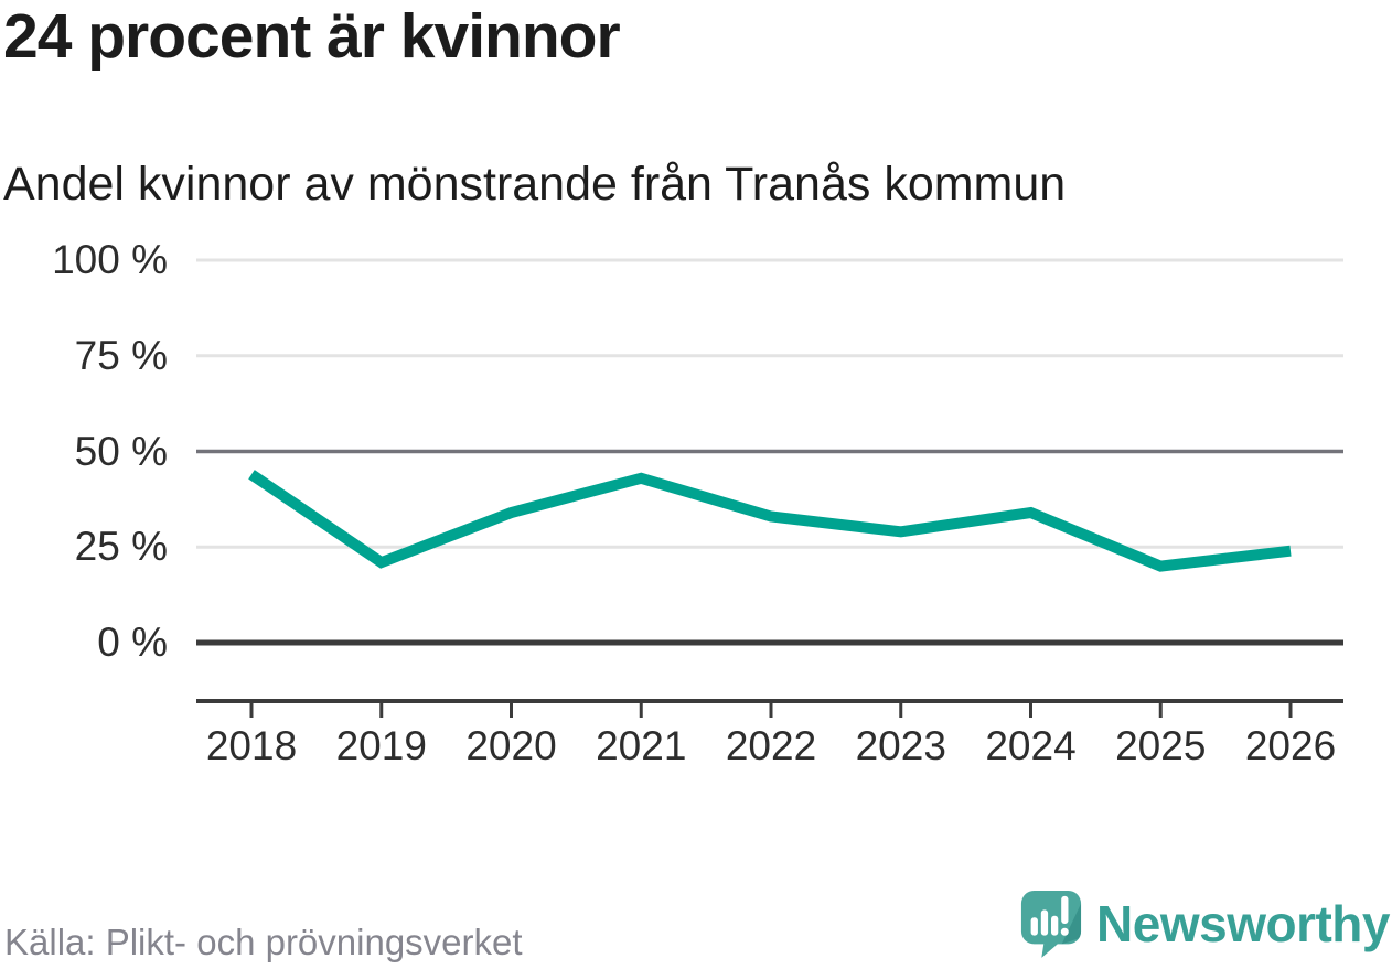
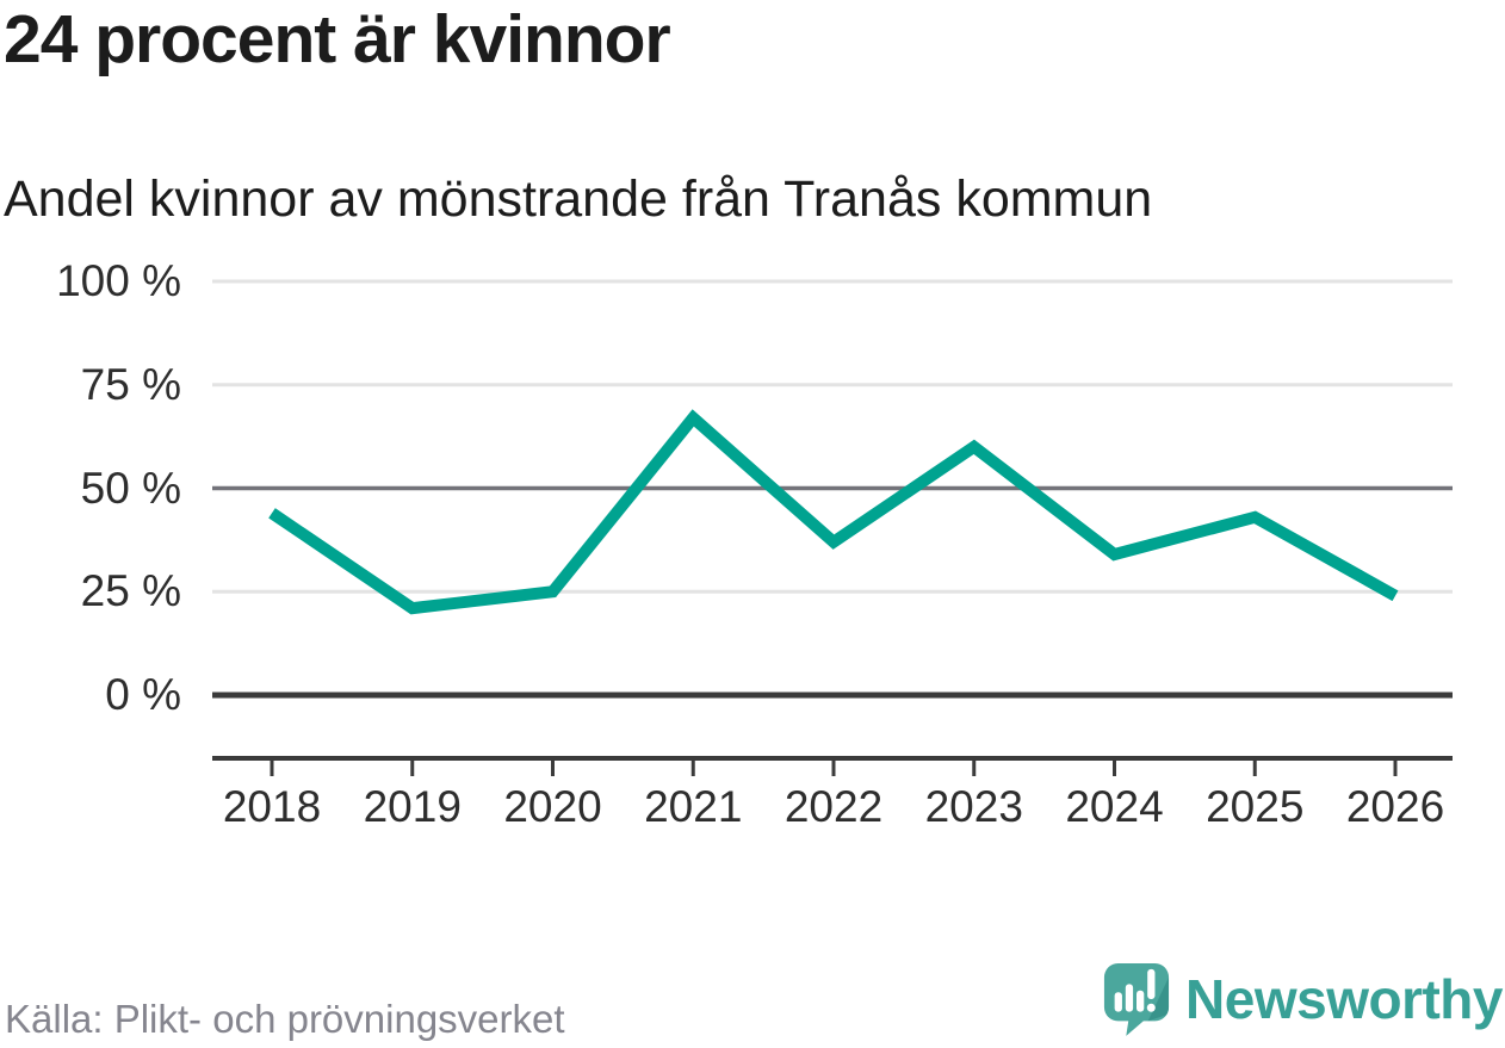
2020: 34% -> 25%
2021: 43% -> 67%
2022: 33% -> 37%
2023: 29% -> 60%
2025: 20% -> 43%
